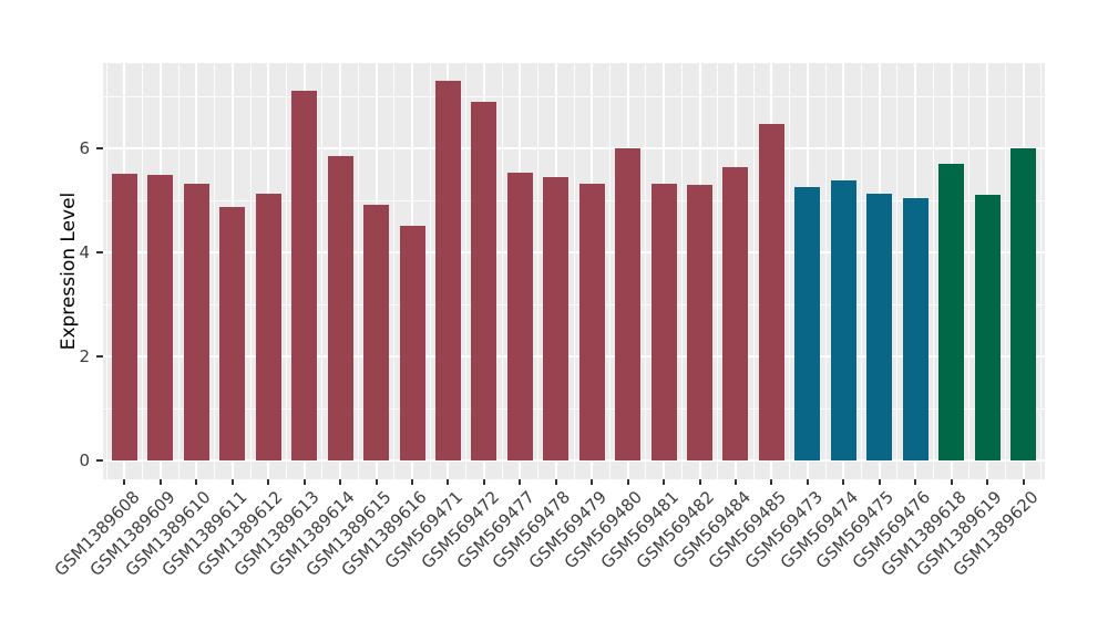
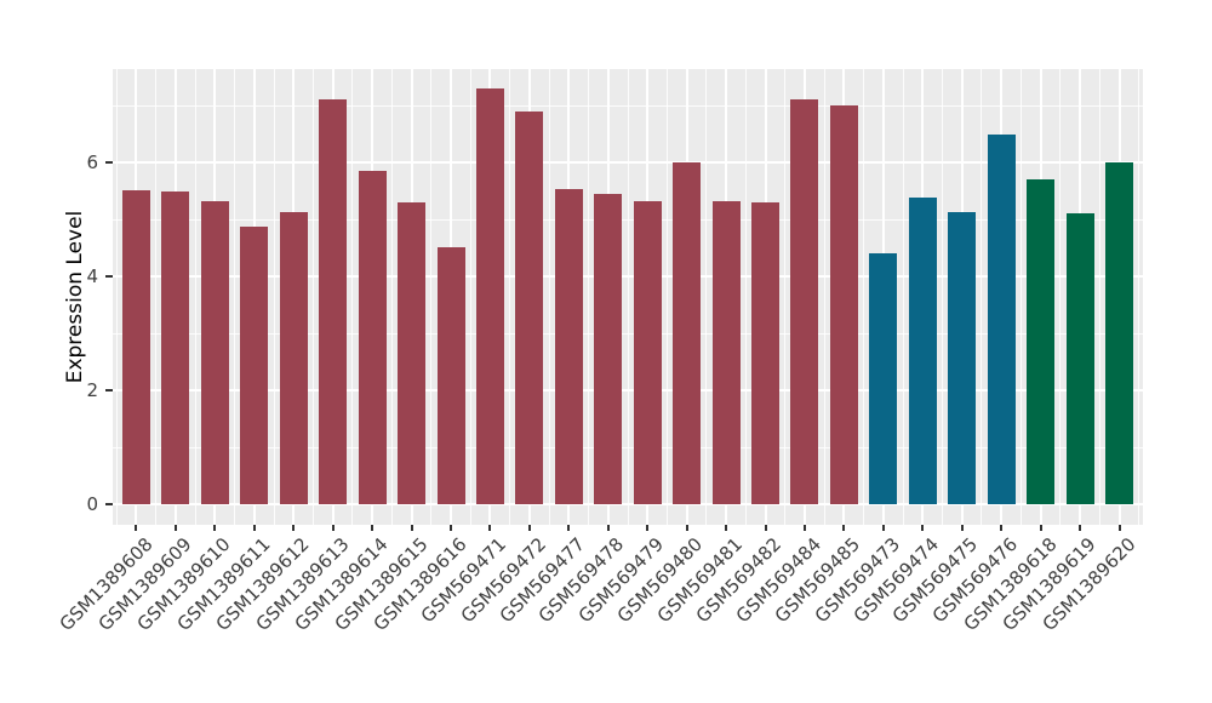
GSM1389615: 4.9 -> 5.3
GSM569484: 5.6 -> 7.1
GSM569485: 6.5 -> 7.0
GSM569473: 5.2 -> 4.4
GSM569476: 5.0 -> 6.5
